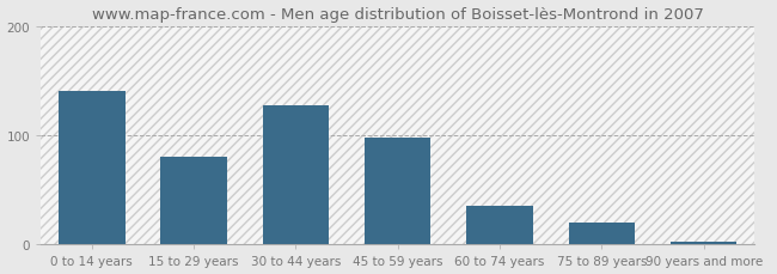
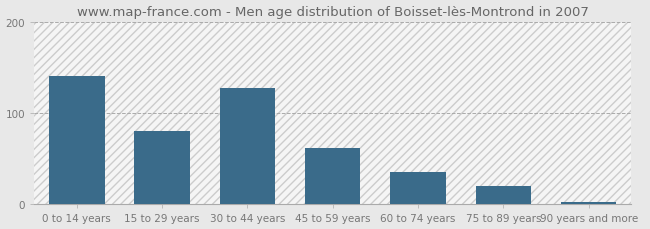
45 to 59 years: 98 -> 62
